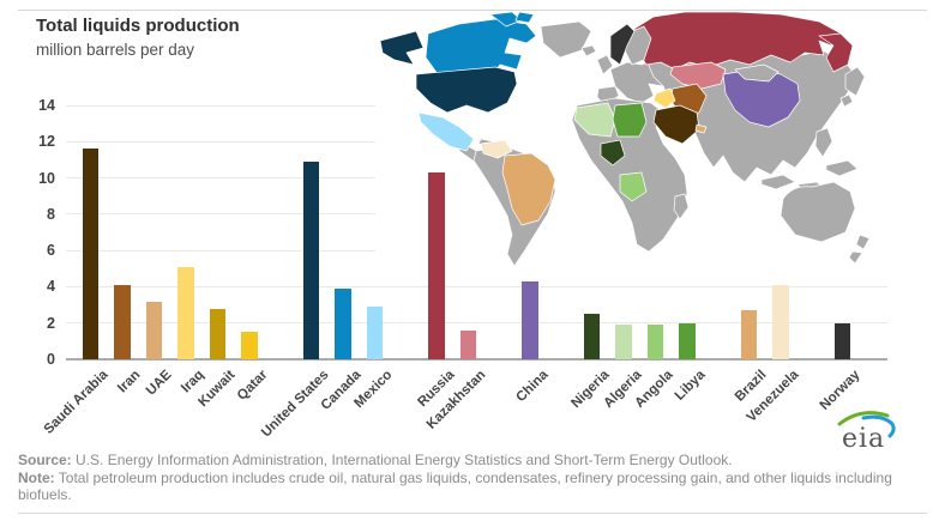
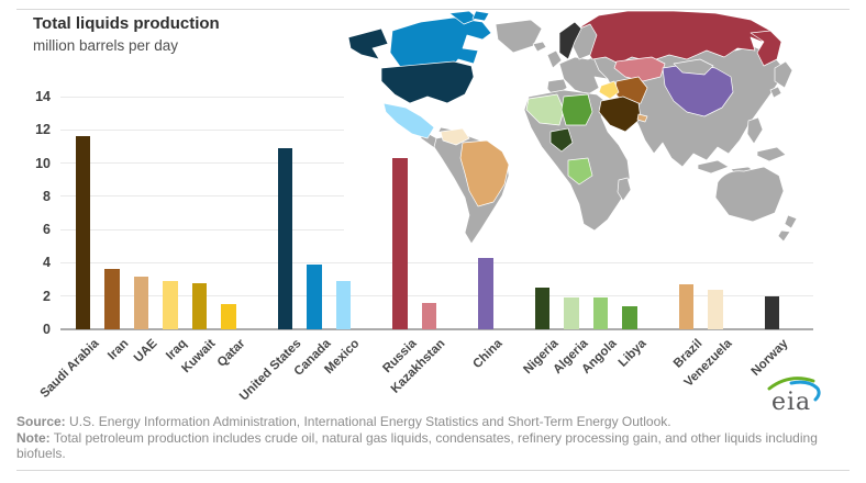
Iran: 4.1 -> 3.6
Iraq: 5.1 -> 2.9
Libya: 2.0 -> 1.4
Venezuela: 4.1 -> 2.4
